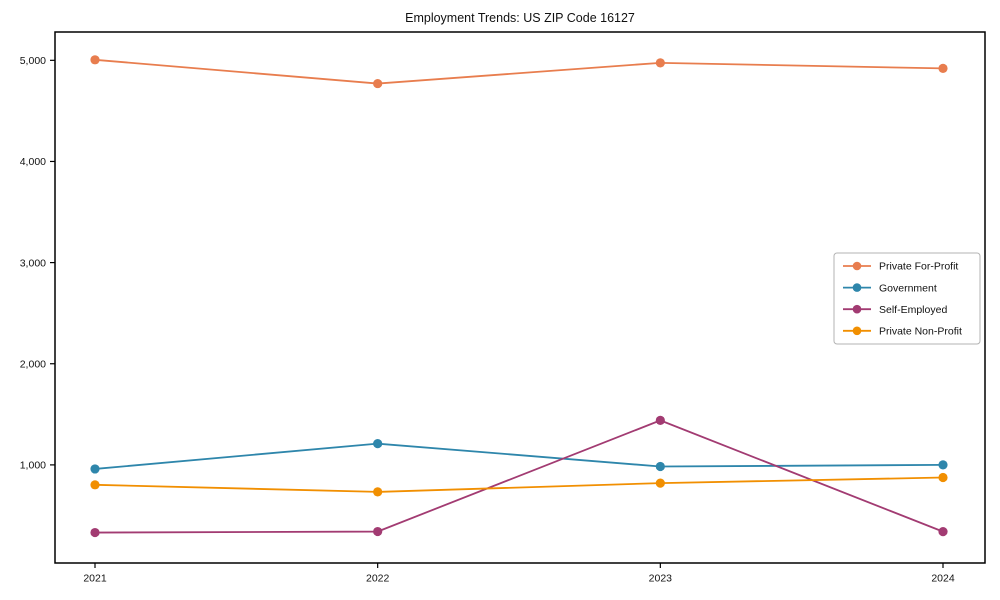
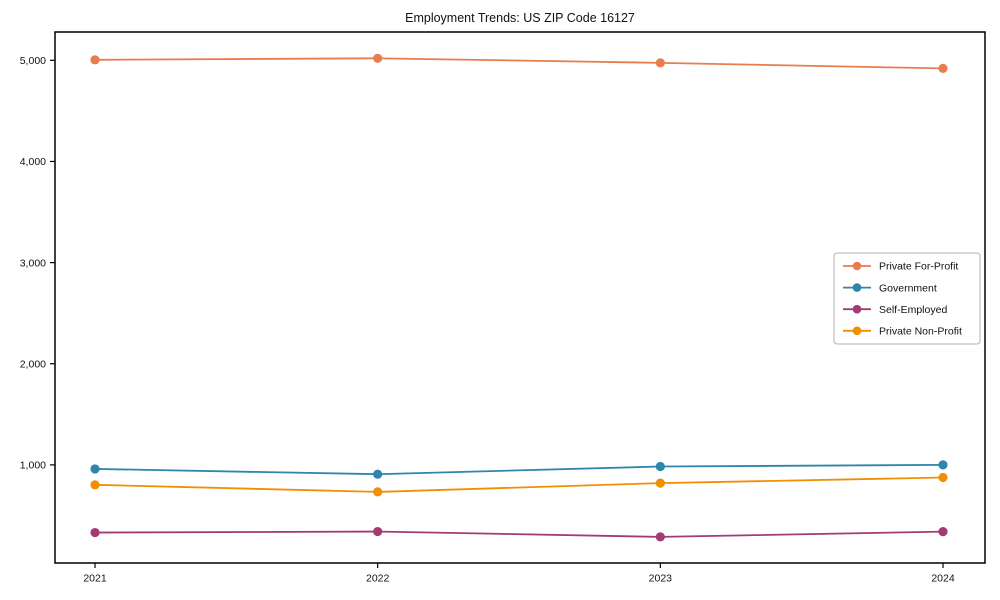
Private For-Profit/2022: 4770 -> 5020
Government/2022: 1210 -> 910
Self-Employed/2023: 1440 -> 290
